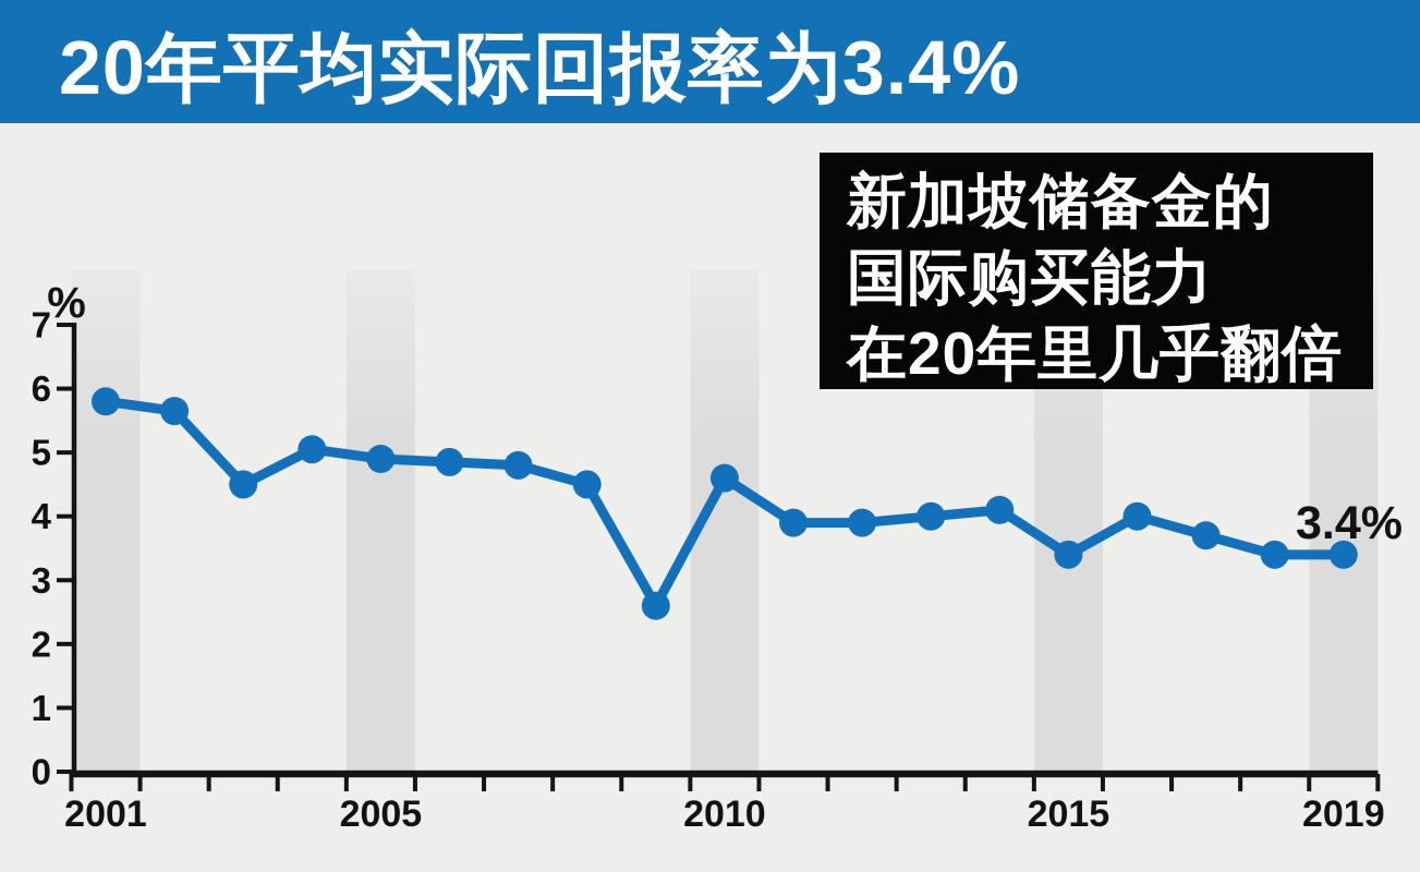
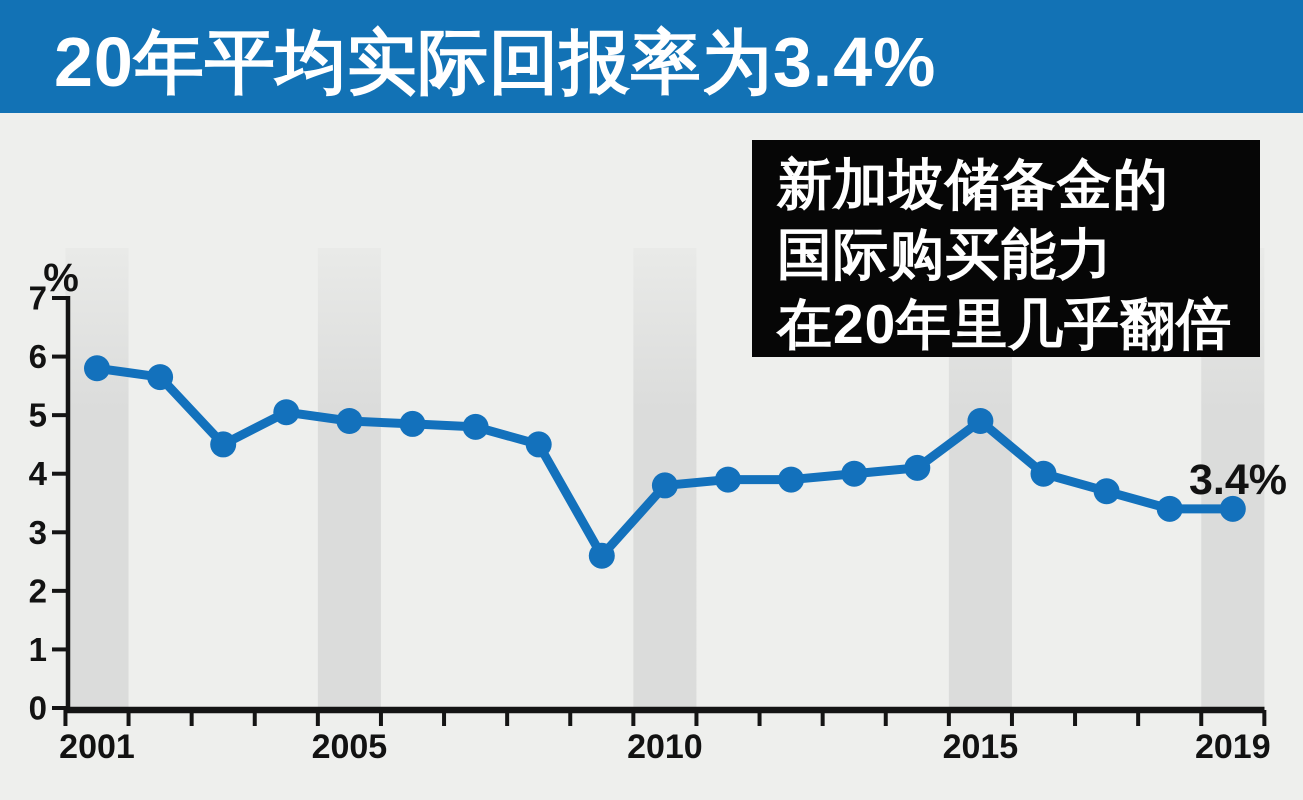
2010: 4.6 -> 3.8
2015: 3.4 -> 4.9
